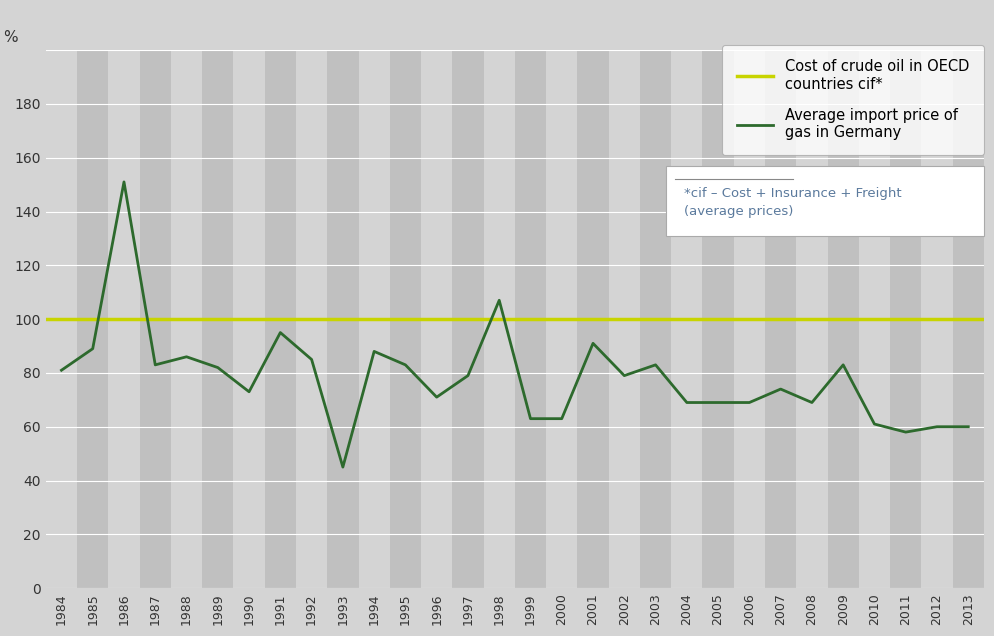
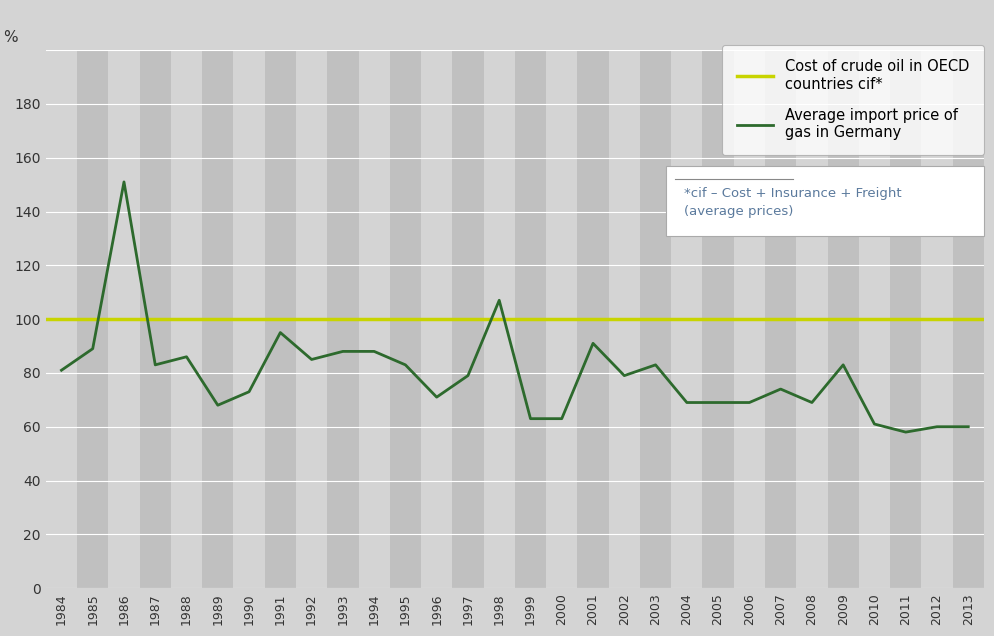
1989: 82 -> 68
1993: 45 -> 88
